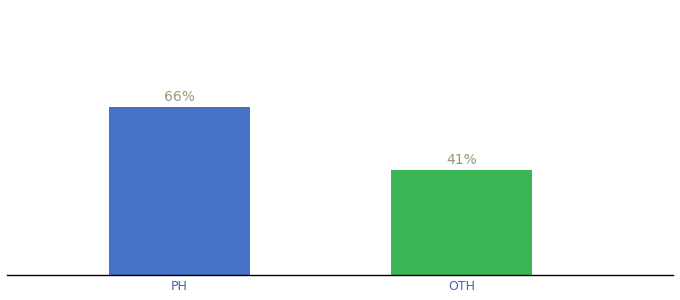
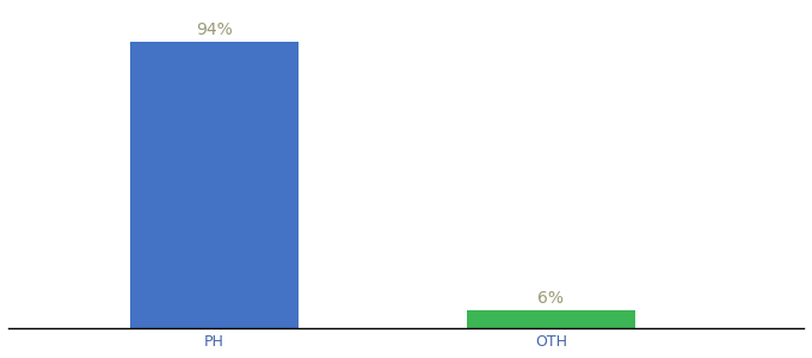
PH: 66% -> 94%
OTH: 41% -> 6%
